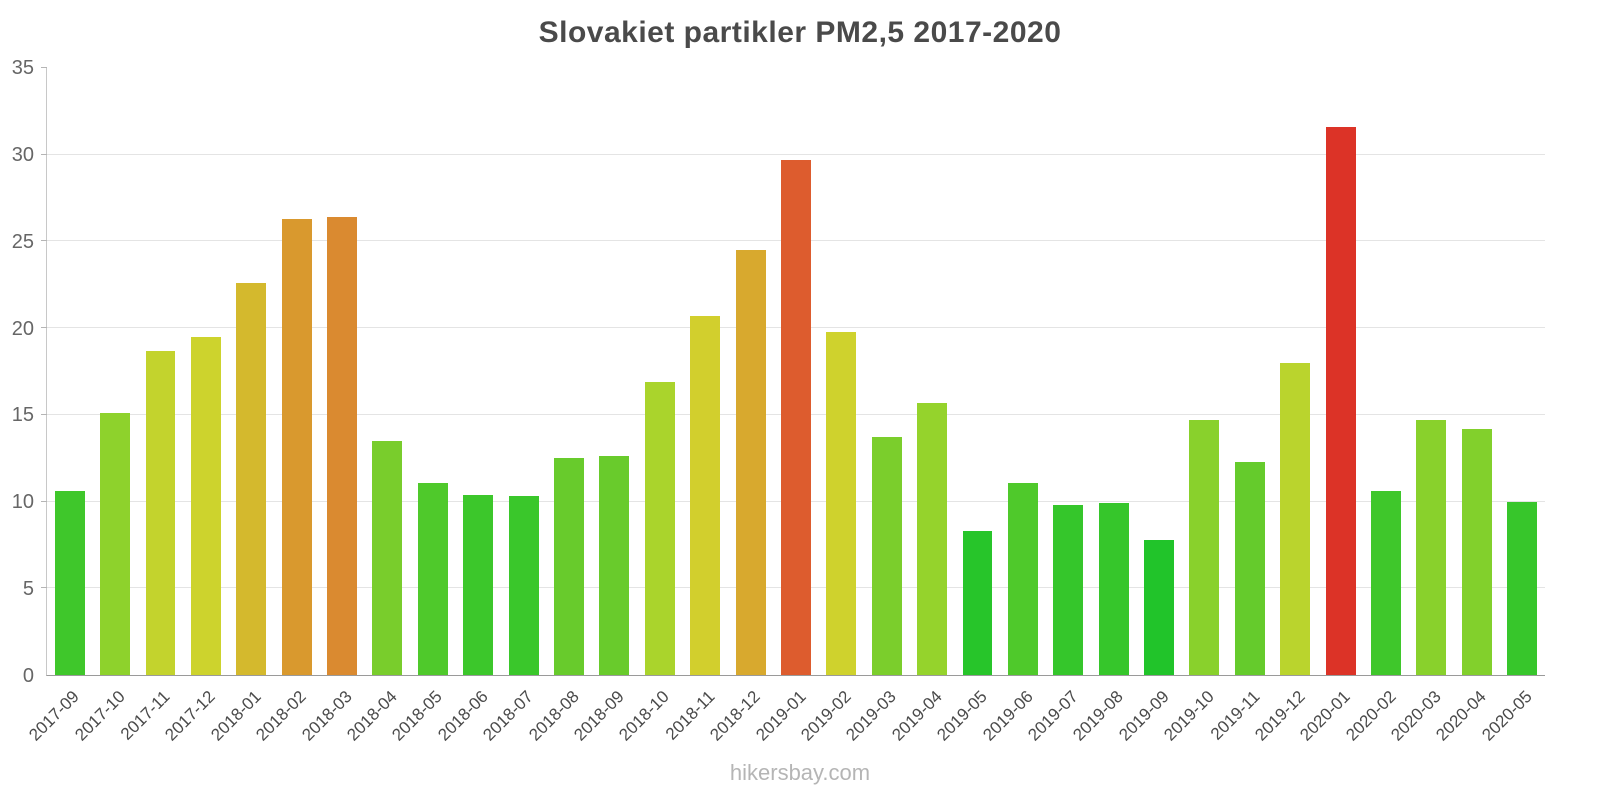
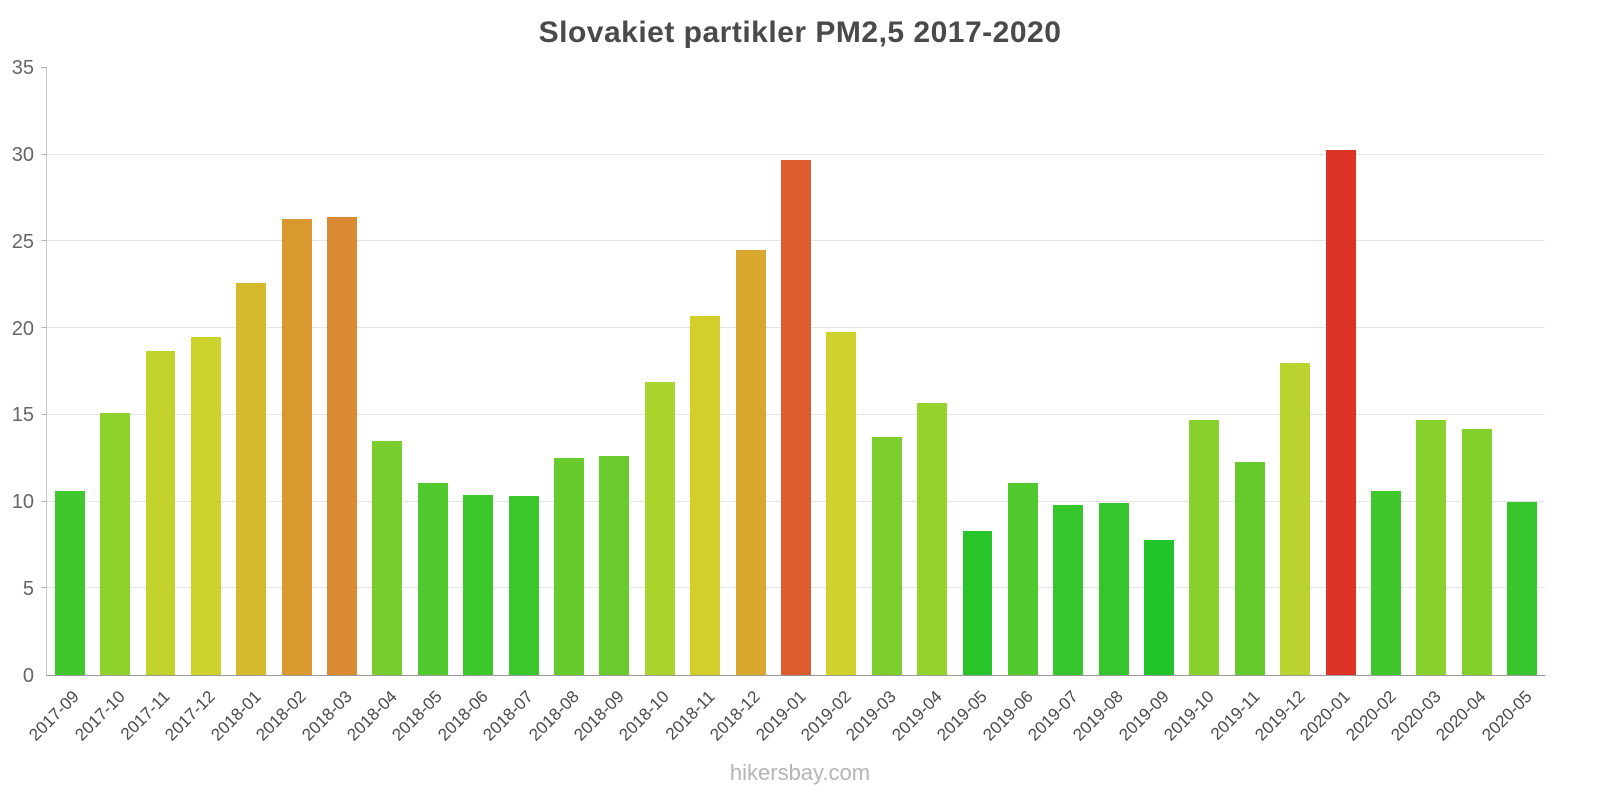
2020-01: 31.6 -> 30.3
